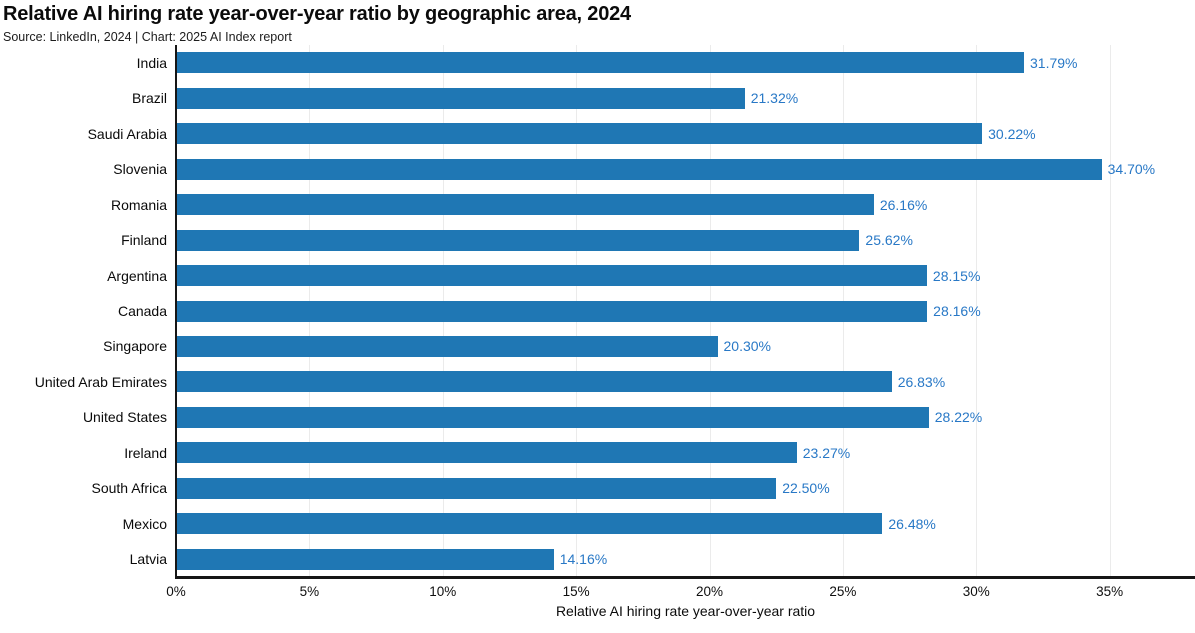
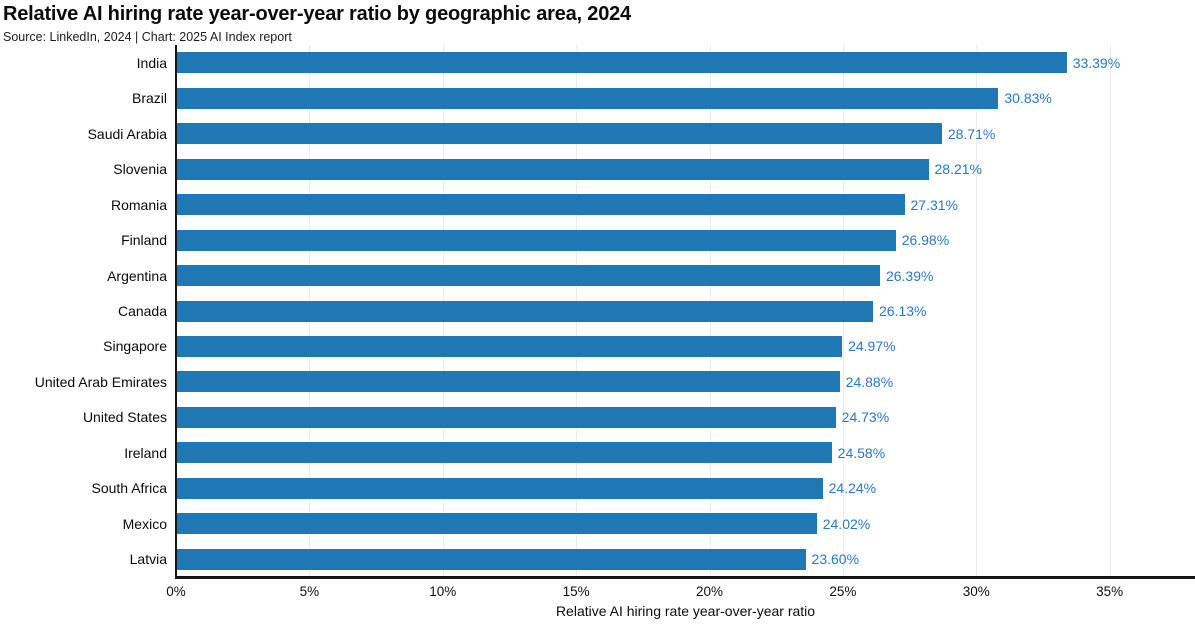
India: 31.79% -> 33.39%
Brazil: 21.32% -> 30.83%
Saudi Arabia: 30.22% -> 28.71%
Slovenia: 34.70% -> 28.21%
Romania: 26.16% -> 27.31%
Finland: 25.62% -> 26.98%
Argentina: 28.15% -> 26.39%
Canada: 28.16% -> 26.13%
Singapore: 20.30% -> 24.97%
United Arab Emirates: 26.83% -> 24.88%
United States: 28.22% -> 24.73%
Ireland: 23.27% -> 24.58%
South Africa: 22.50% -> 24.24%
Mexico: 26.48% -> 24.02%
Latvia: 14.16% -> 23.60%
